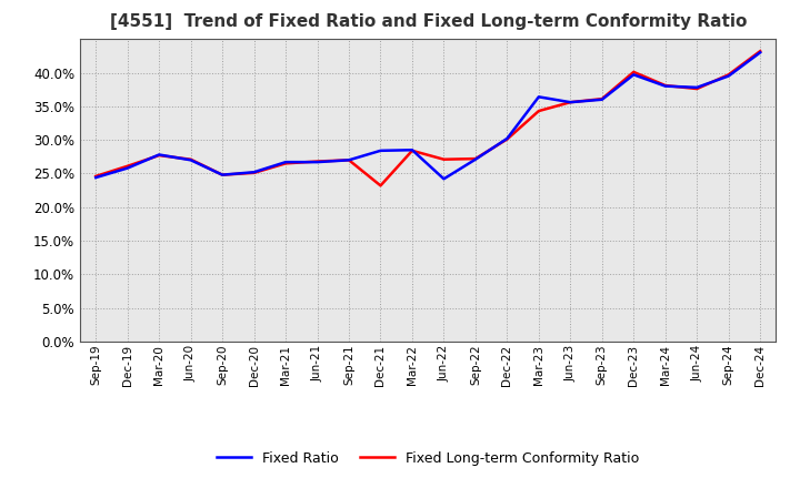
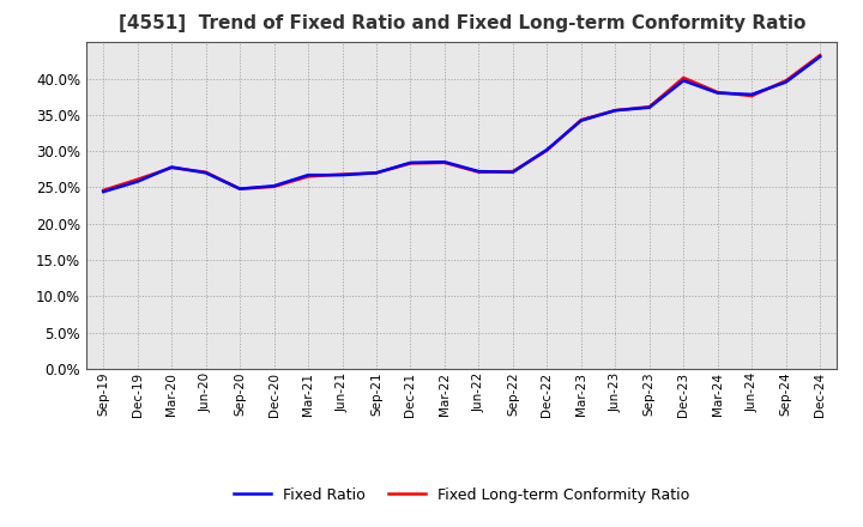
Fixed Long-term Conformity Ratio/Dec-21: 23.2% -> 28.3%
Fixed Ratio/Jun-22: 24.2% -> 27.2%
Fixed Ratio/Mar-23: 36.4% -> 34.2%
